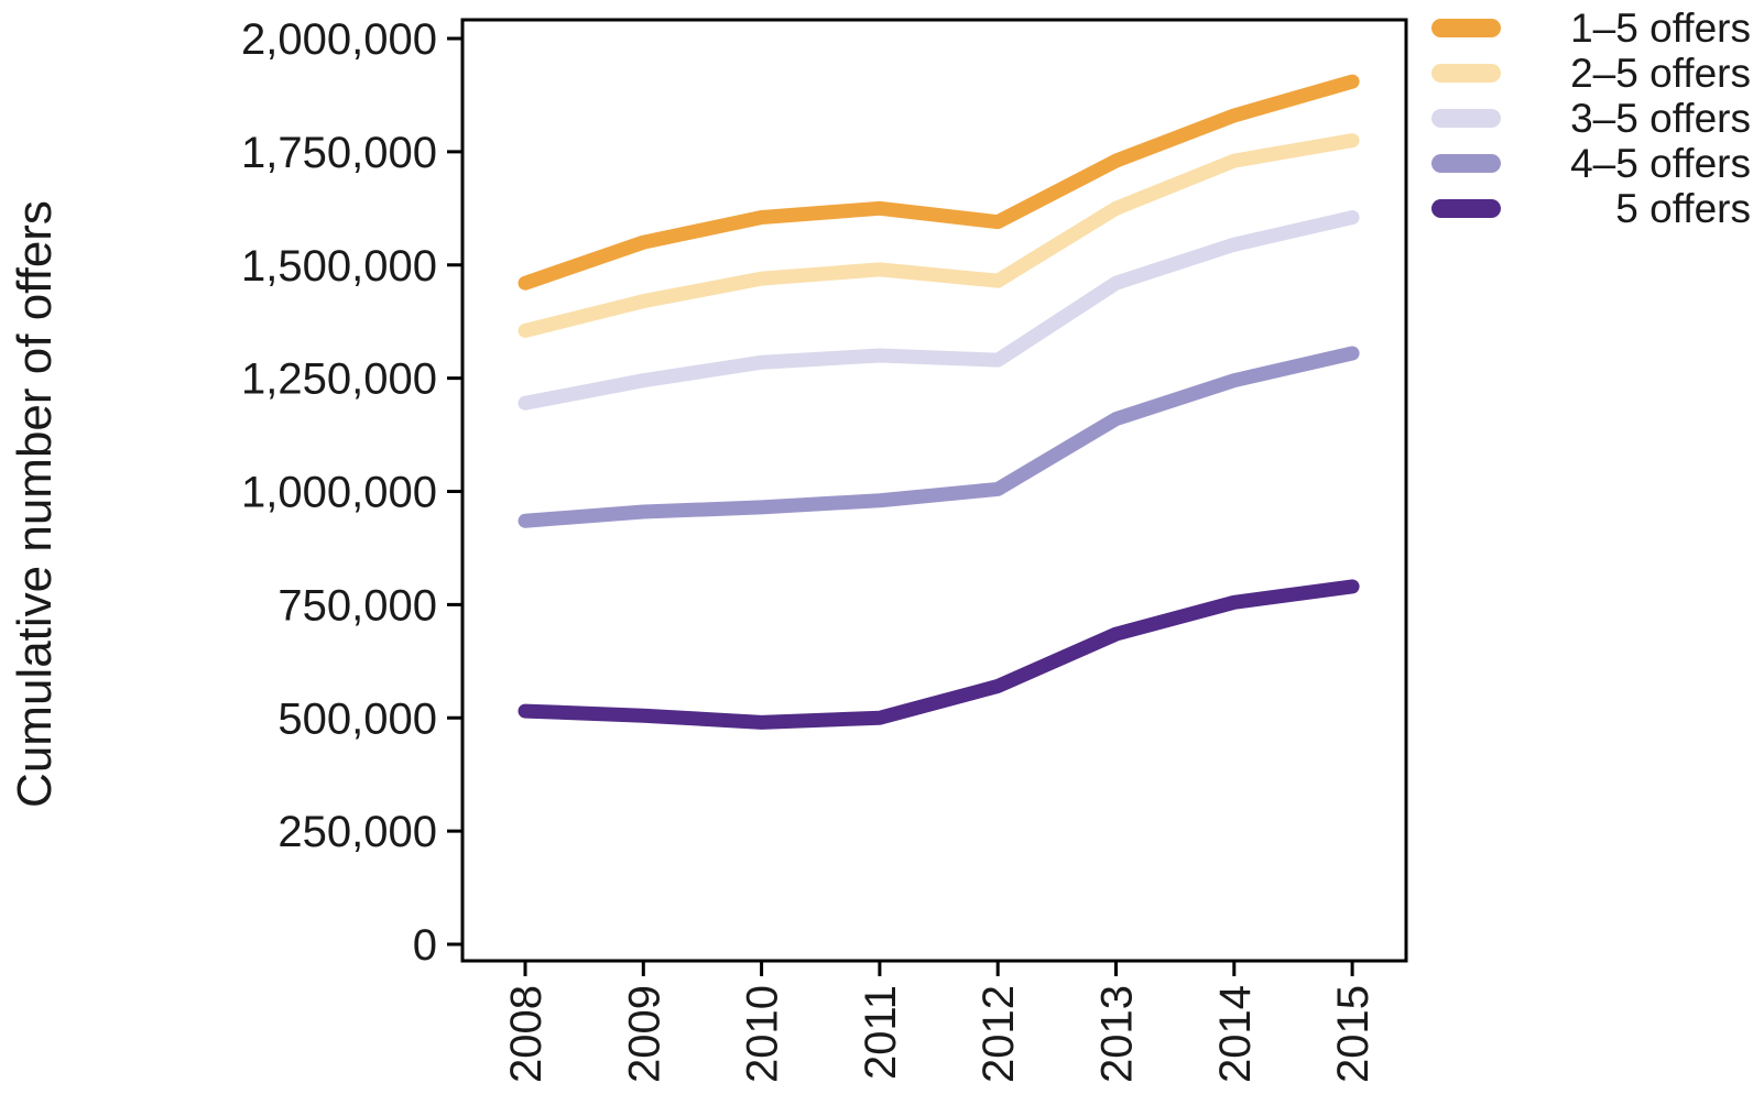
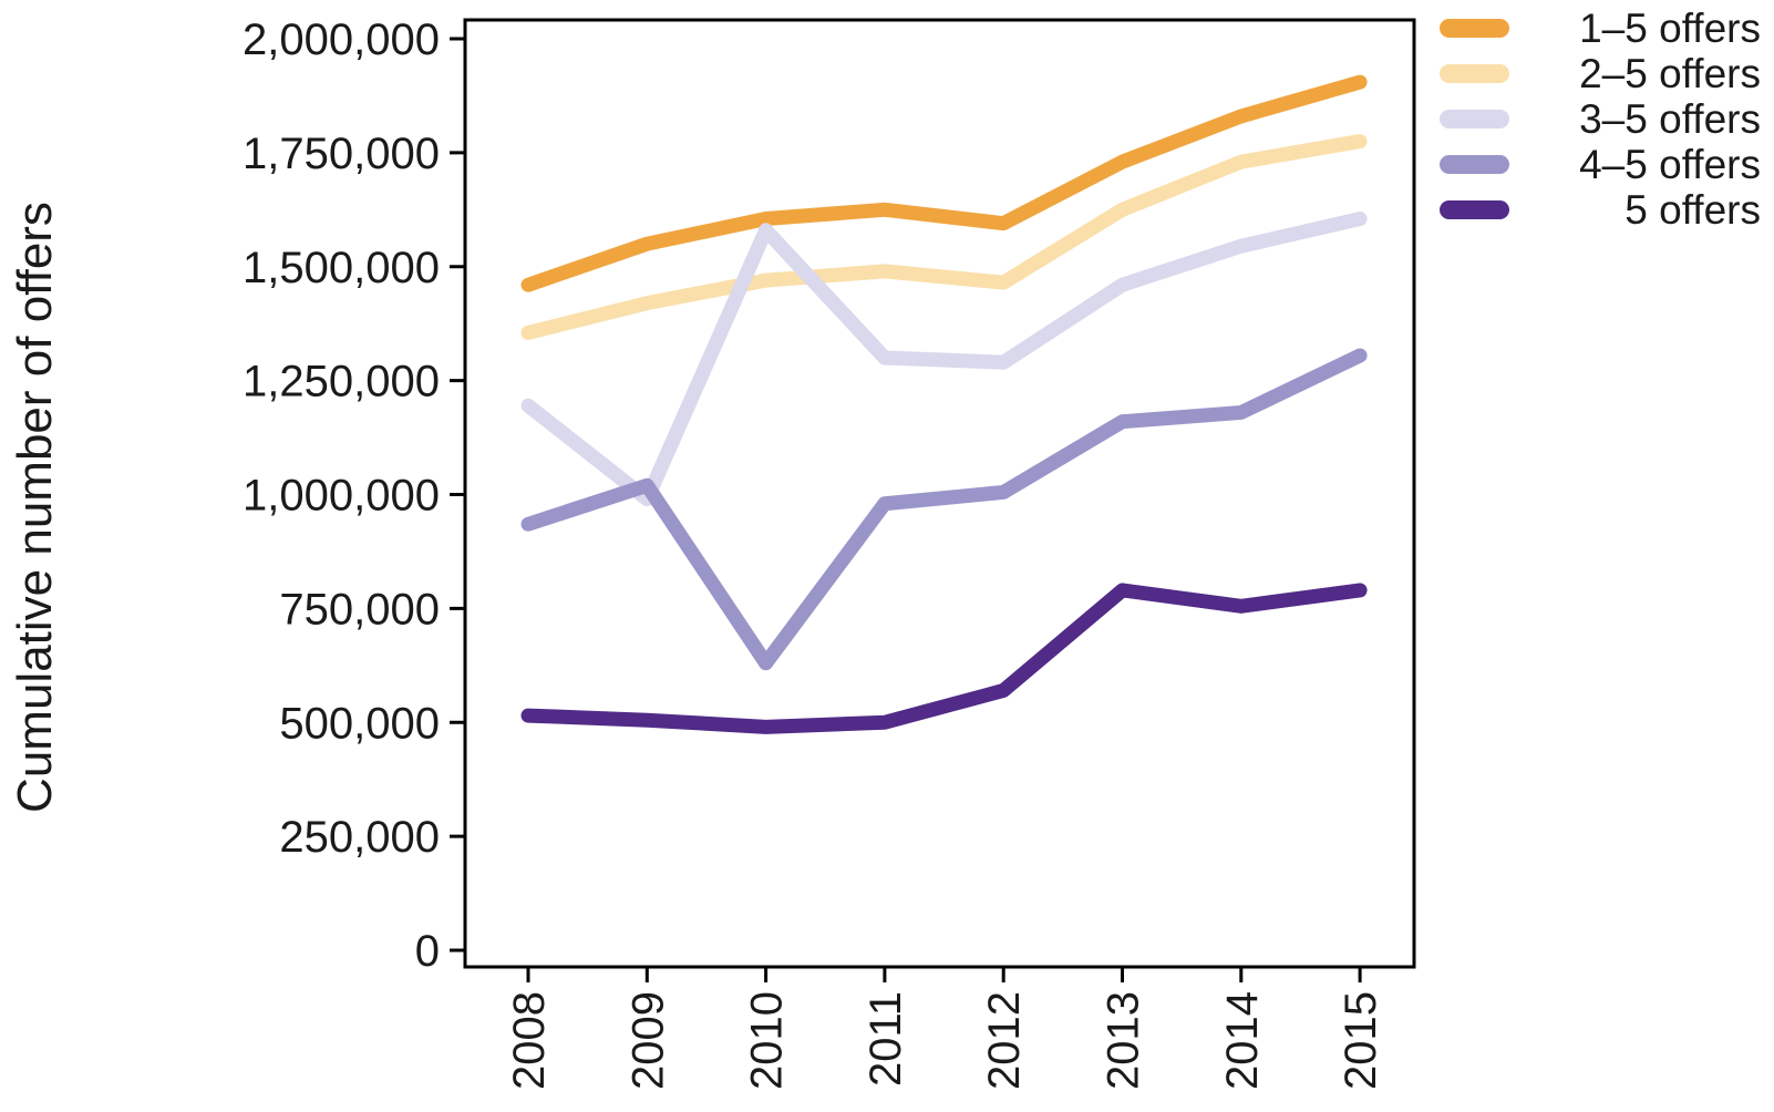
3–5 offers/2009: 1240000 -> 990000
4–5 offers/2009: 960000 -> 1020000
3–5 offers/2010: 1280000 -> 1580000
4–5 offers/2010: 960000 -> 630000
5 offers/2013: 680000 -> 790000
4–5 offers/2014: 1240000 -> 1180000
